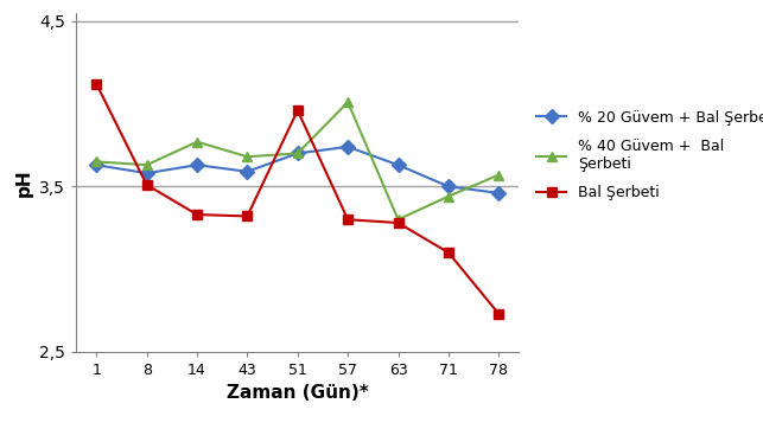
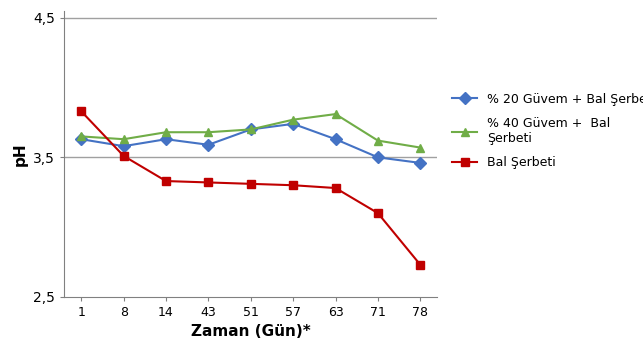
Bal Şerbeti/1: 4,12 -> 3,83
% 40 Güvem + Bal Şerbeti/14: 3,77 -> 3,68
Bal Şerbeti/51: 3,96 -> 3,31
% 40 Güvem + Bal Şerbeti/57: 4,01 -> 3,77
% 40 Güvem + Bal Şerbeti/63: 3,30 -> 3,81
% 40 Güvem + Bal Şerbeti/71: 3,44 -> 3,62
